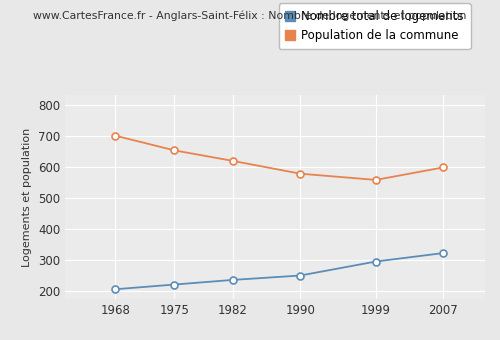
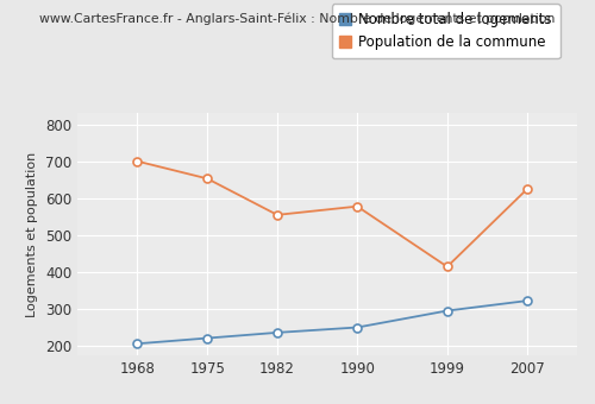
Population de la commune/1982: 619 -> 555
Population de la commune/1999: 558 -> 415
Population de la commune/2007: 598 -> 625
